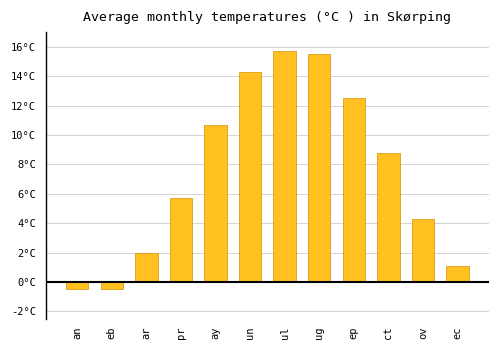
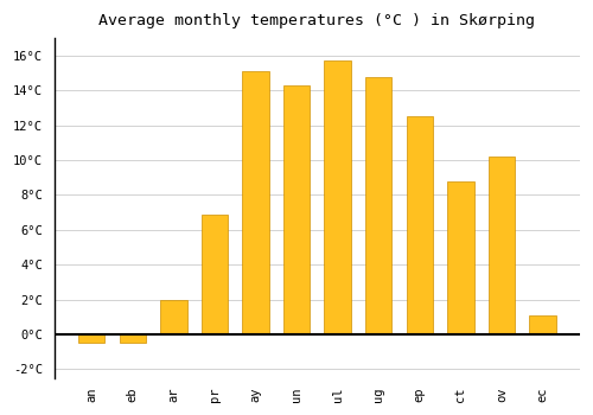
pr: 5.7°C -> 6.9°C
ay: 10.7°C -> 15.1°C
ug: 15.5°C -> 14.8°C
ov: 4.3°C -> 10.2°C
